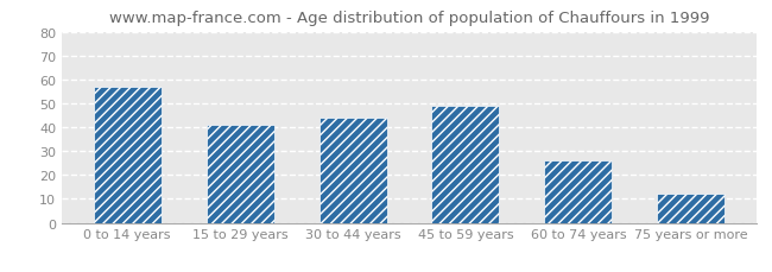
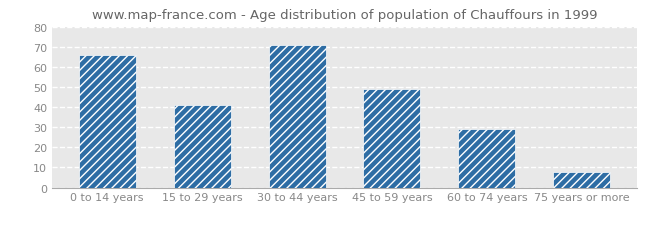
0 to 14 years: 57 -> 66
30 to 44 years: 44 -> 71
60 to 74 years: 26 -> 29
75 years or more: 12 -> 8
